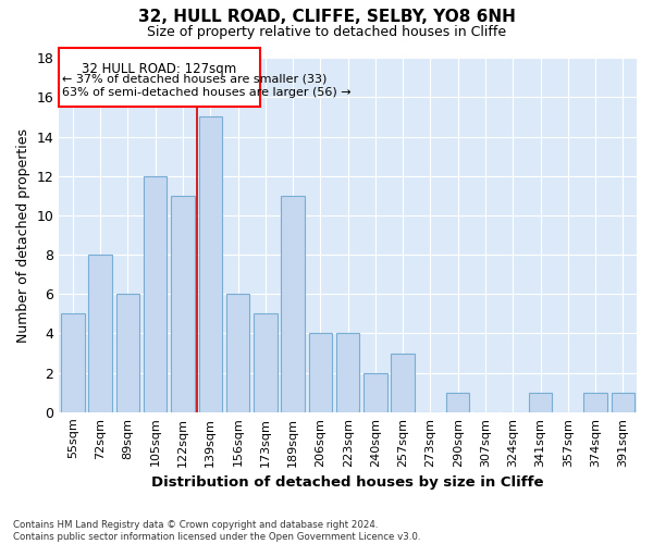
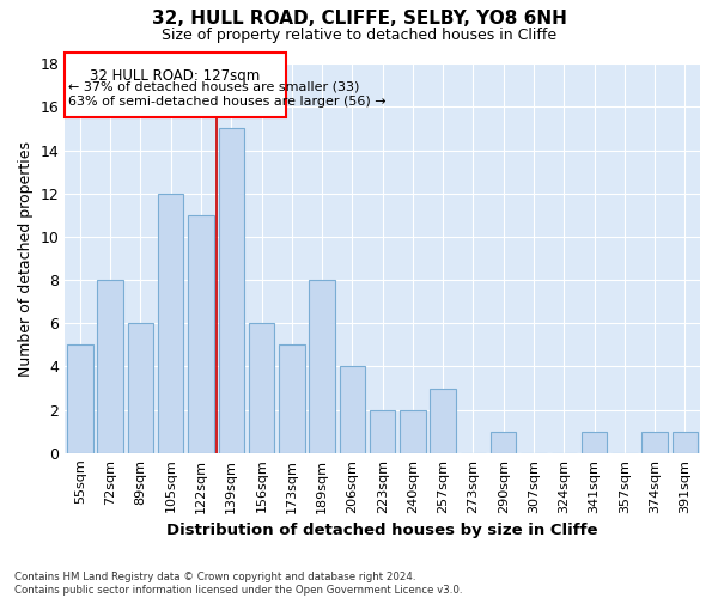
189sqm: 11 -> 8
223sqm: 4 -> 2
